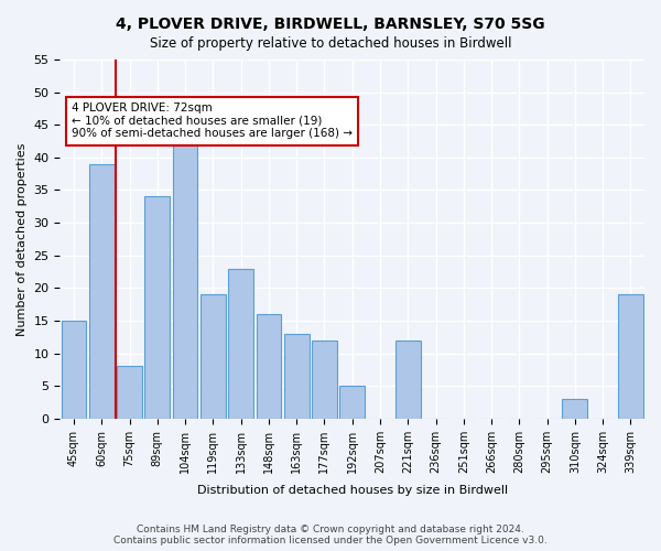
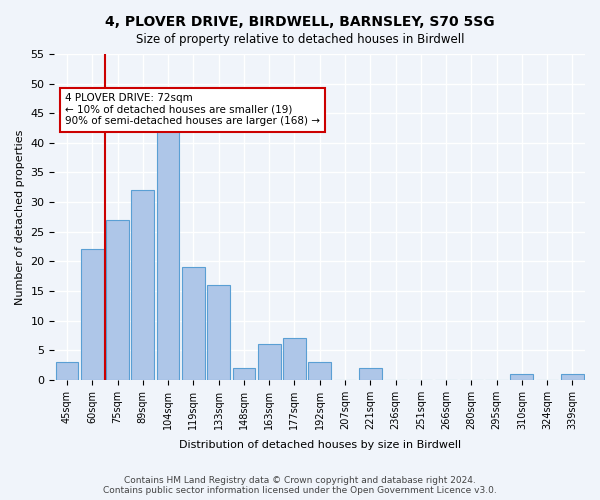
45sqm: 15 -> 3
60sqm: 39 -> 22
75sqm: 8 -> 27
89sqm: 34 -> 32
133sqm: 23 -> 16
148sqm: 16 -> 2
163sqm: 13 -> 6
177sqm: 12 -> 7
192sqm: 5 -> 3
221sqm: 12 -> 2
310sqm: 3 -> 1
339sqm: 19 -> 1
